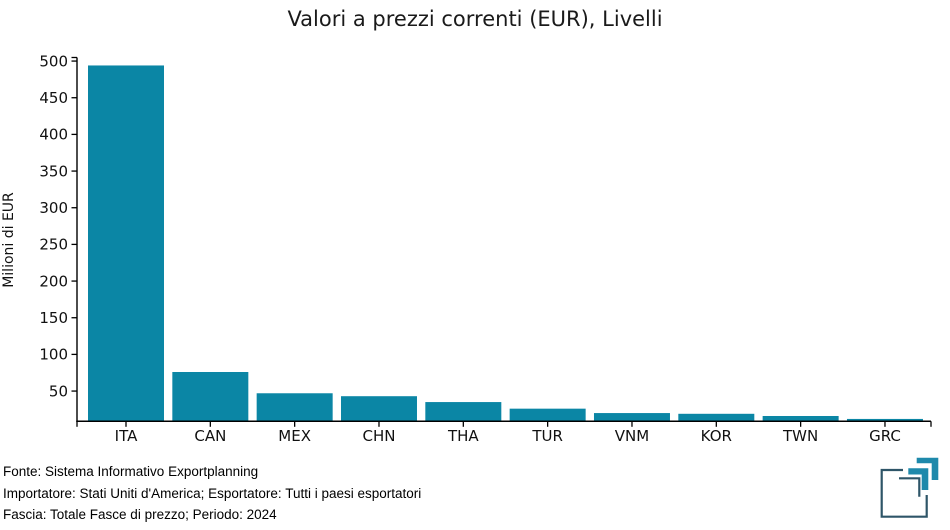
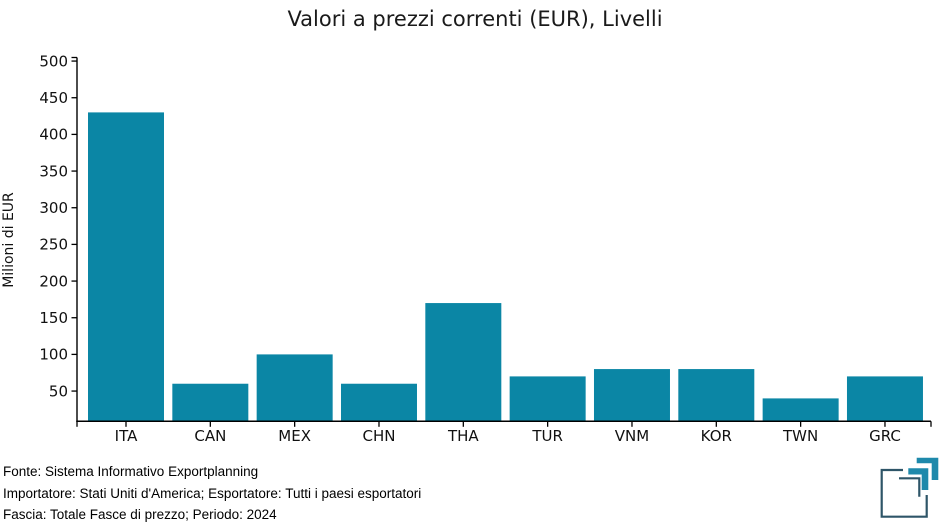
ITA: 490 -> 430
CAN: 80 -> 60
MEX: 50 -> 100
CHN: 40 -> 60
THA: 40 -> 170
TUR: 30 -> 70
VNM: 20 -> 80
KOR: 20 -> 80
TWN: 20 -> 40
GRC: 10 -> 70
